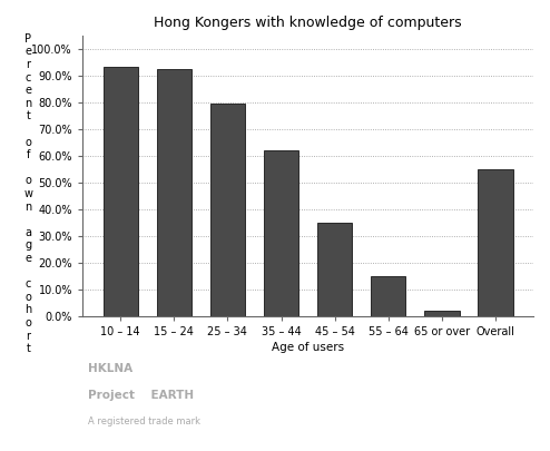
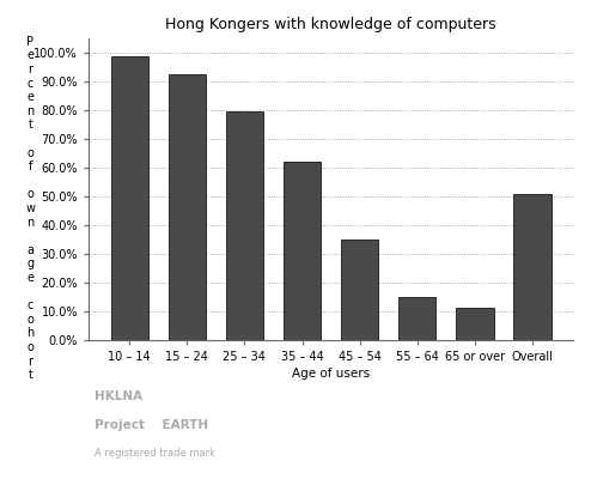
10 – 14: 93.5% -> 99.0%
65 or over: 2.0% -> 11.0%
Overall: 55.0% -> 51.0%
